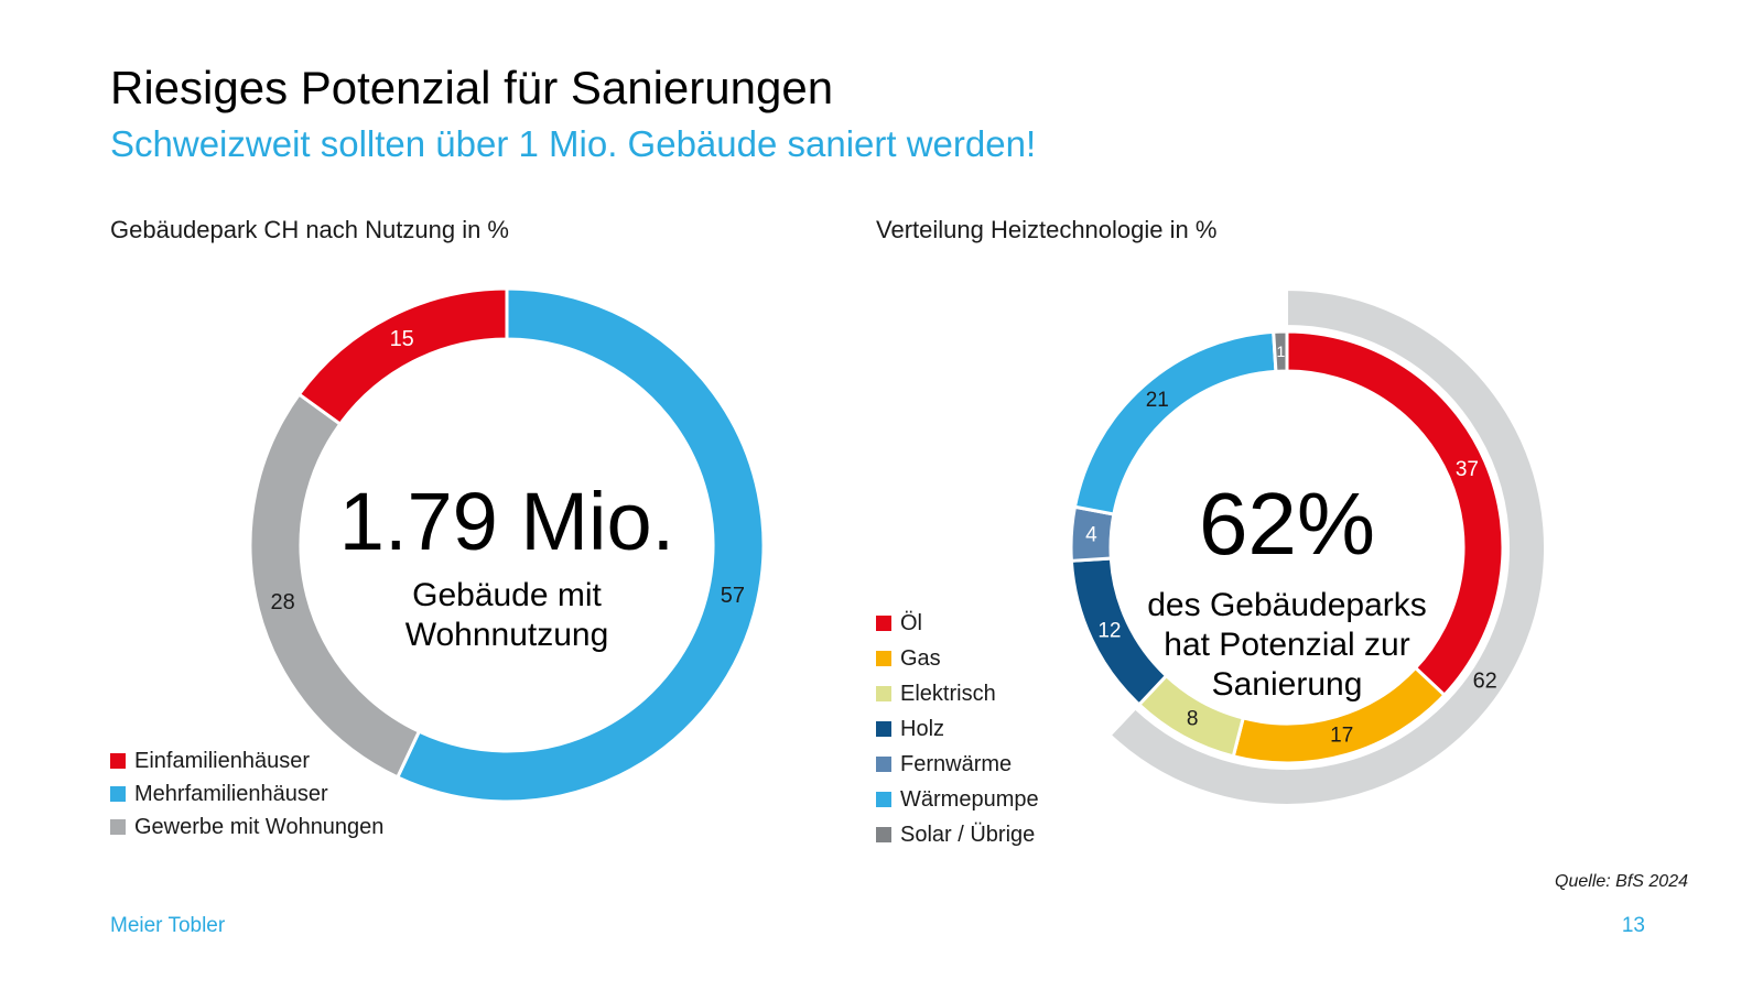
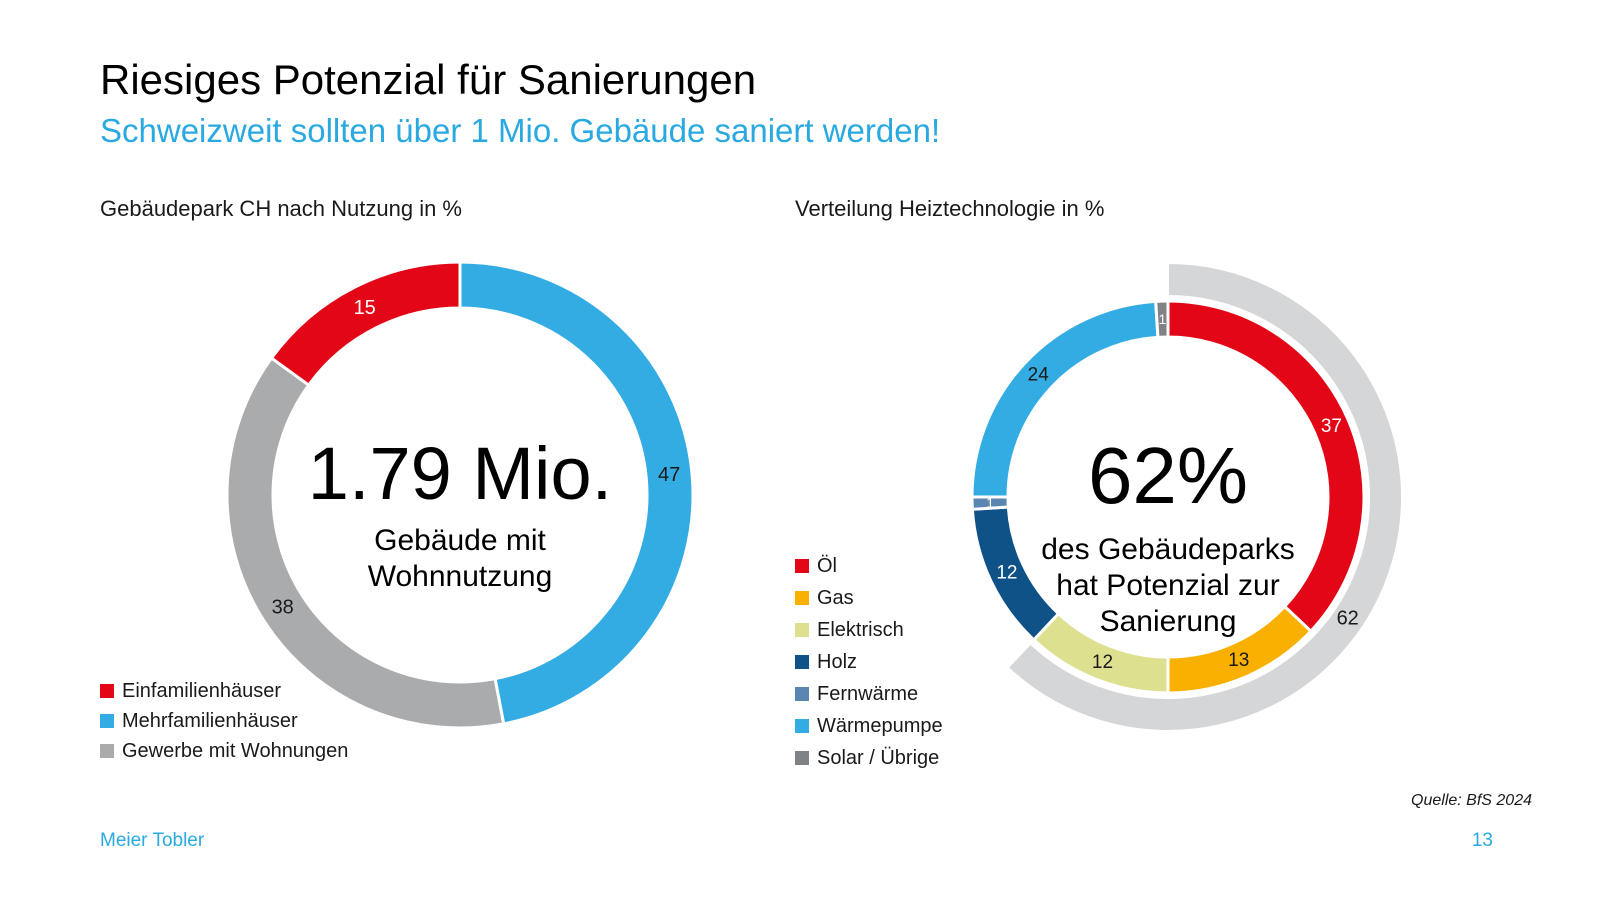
Gebäudepark CH nach Nutzung in %/Mehrfamilienhäuser: 57 -> 47
Gebäudepark CH nach Nutzung in %/Gewerbe mit Wohnungen: 28 -> 38
Verteilung Heiztechnologie in %/Gas: 17 -> 13
Verteilung Heiztechnologie in %/Elektrisch: 8 -> 12
Verteilung Heiztechnologie in %/Fernwärme: 4 -> 1
Verteilung Heiztechnologie in %/Wärmepumpe: 21 -> 24
